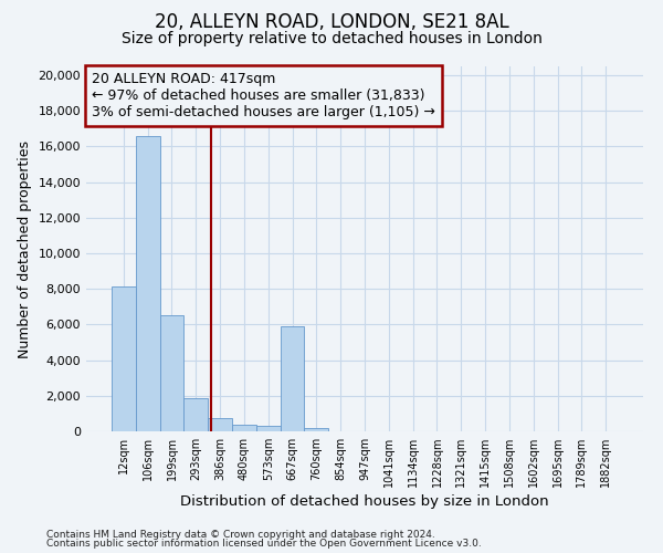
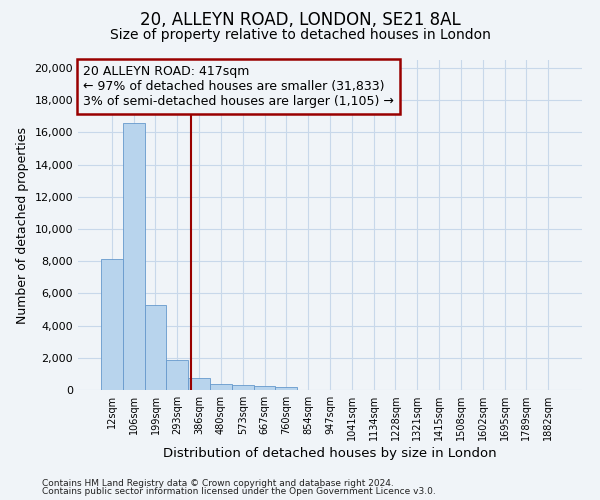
199sqm: 6,500 -> 5,300
667sqm: 5,900 -> 200
